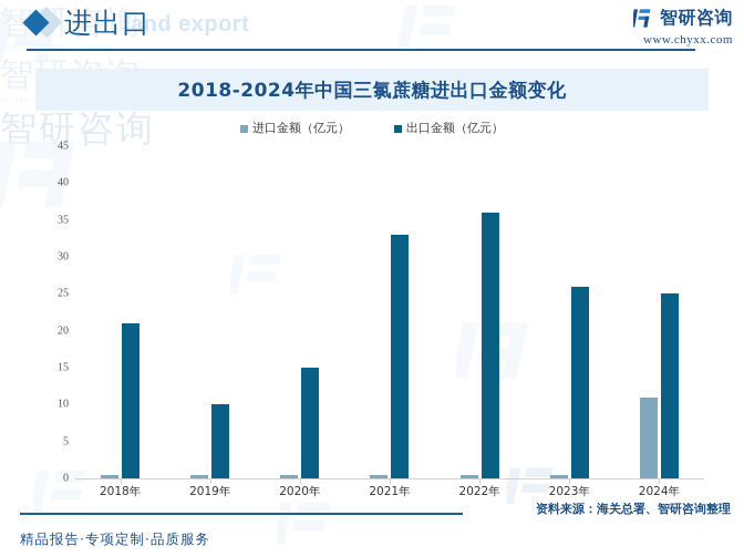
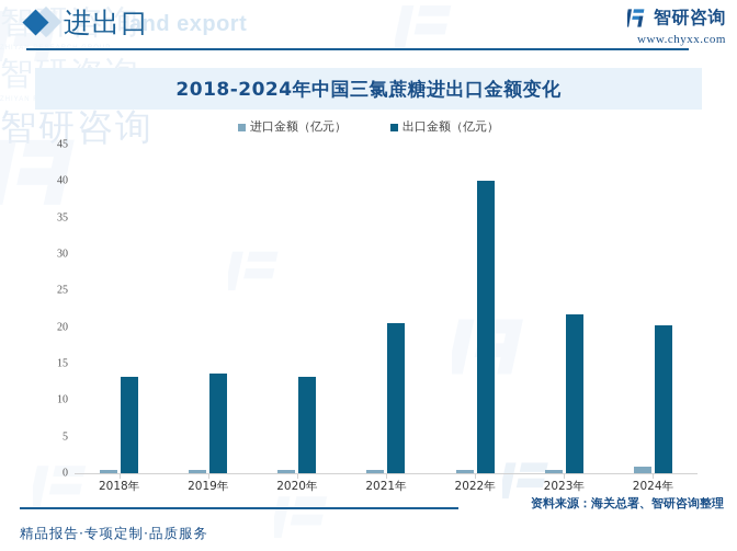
出口金额（亿元）/2018年: 21 -> 13
出口金额（亿元）/2019年: 10 -> 14
出口金额（亿元）/2020年: 15 -> 13
出口金额（亿元）/2021年: 33 -> 20
出口金额（亿元）/2022年: 36 -> 40
出口金额（亿元）/2023年: 26 -> 22
进口金额（亿元）/2024年: 11 -> 1
出口金额（亿元）/2024年: 25 -> 20
